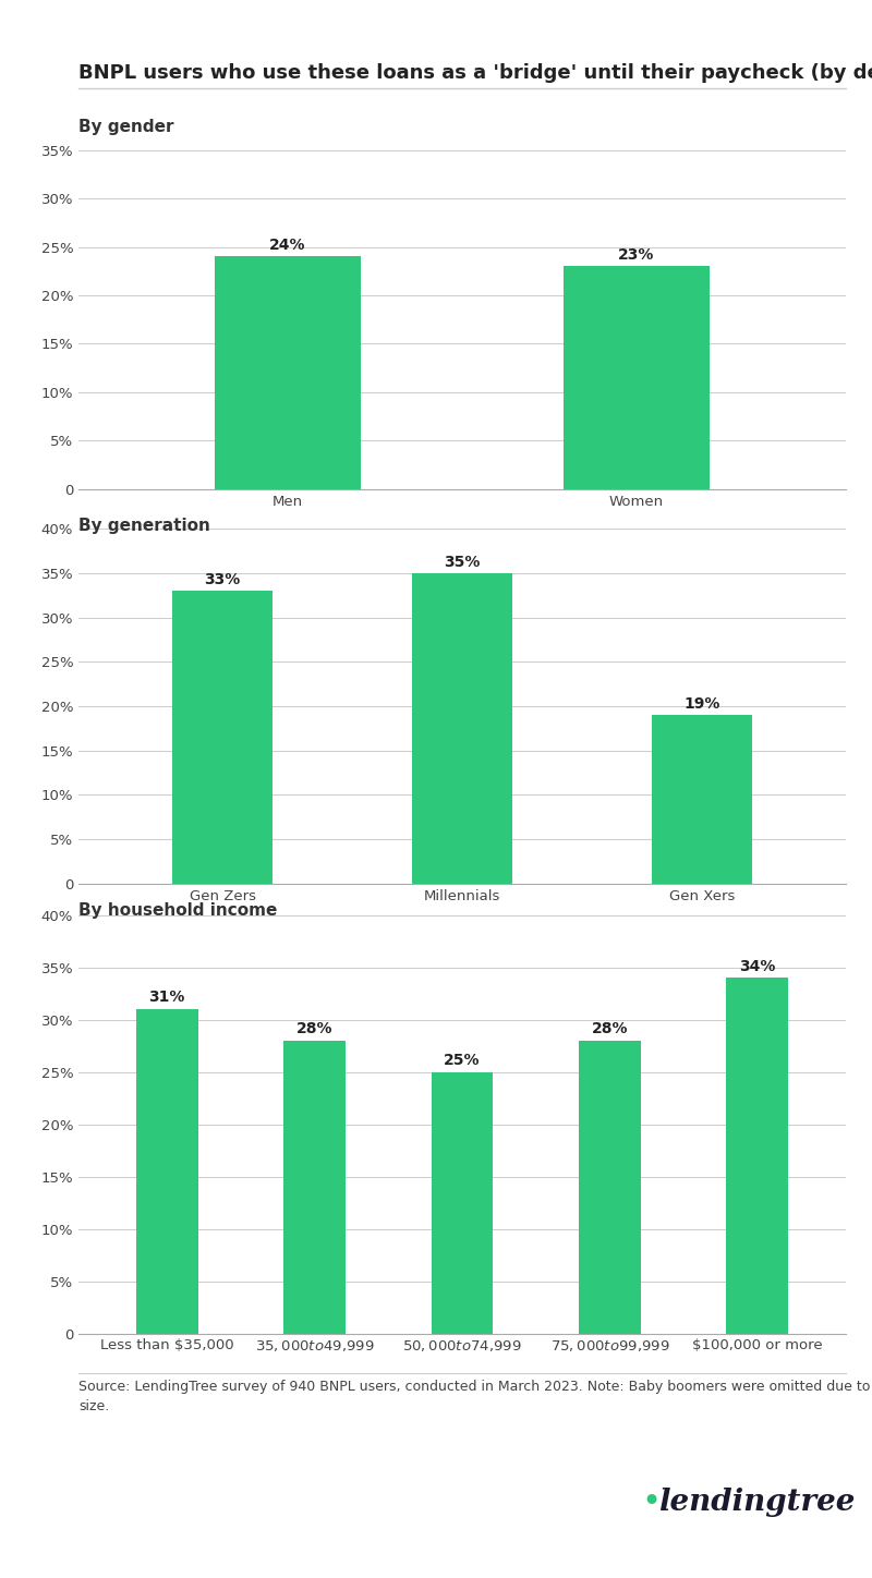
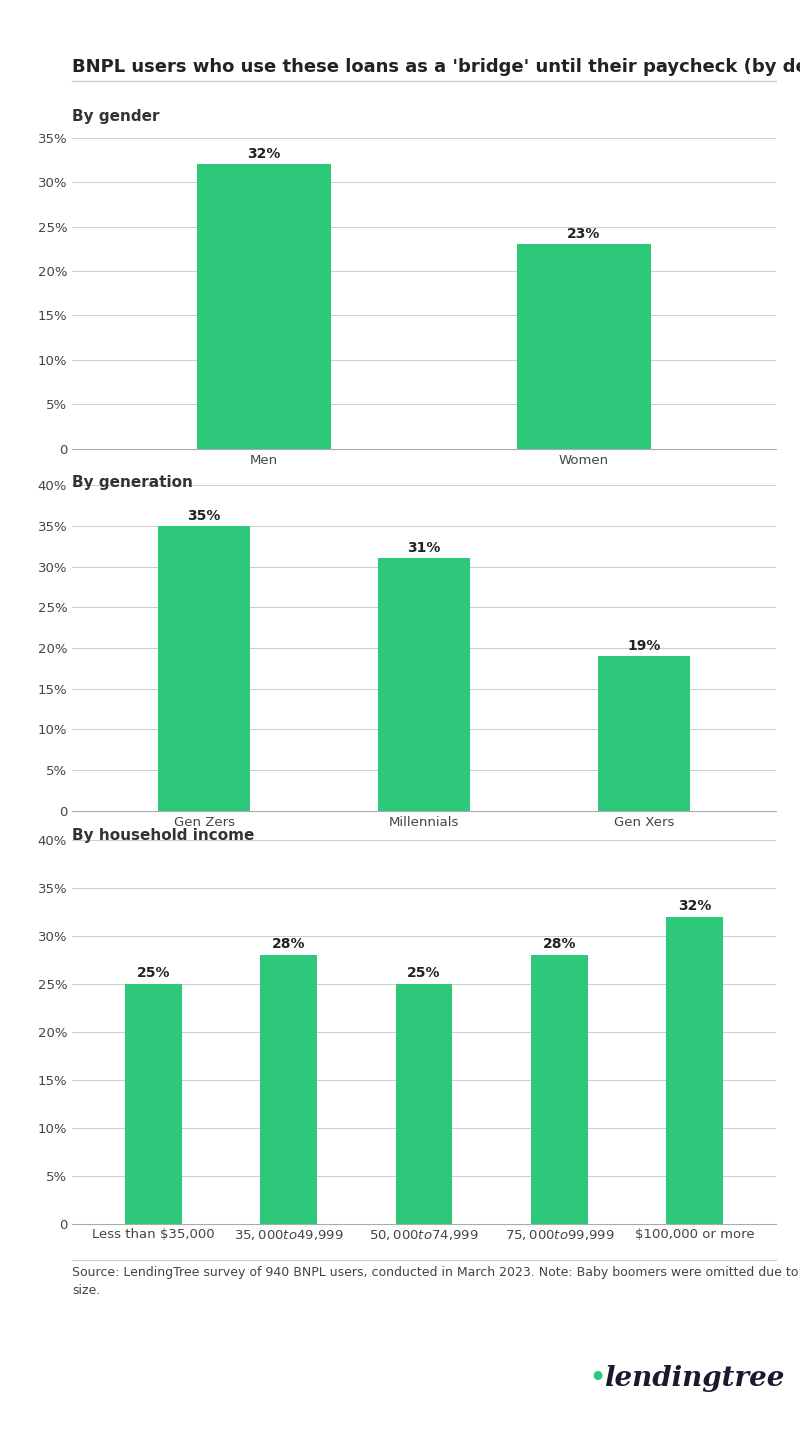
Men: 24% -> 32%
Gen Zers: 33% -> 35%
Millennials: 35% -> 31%
Less than $35,000: 31% -> 25%
$100,000 or more: 34% -> 32%
